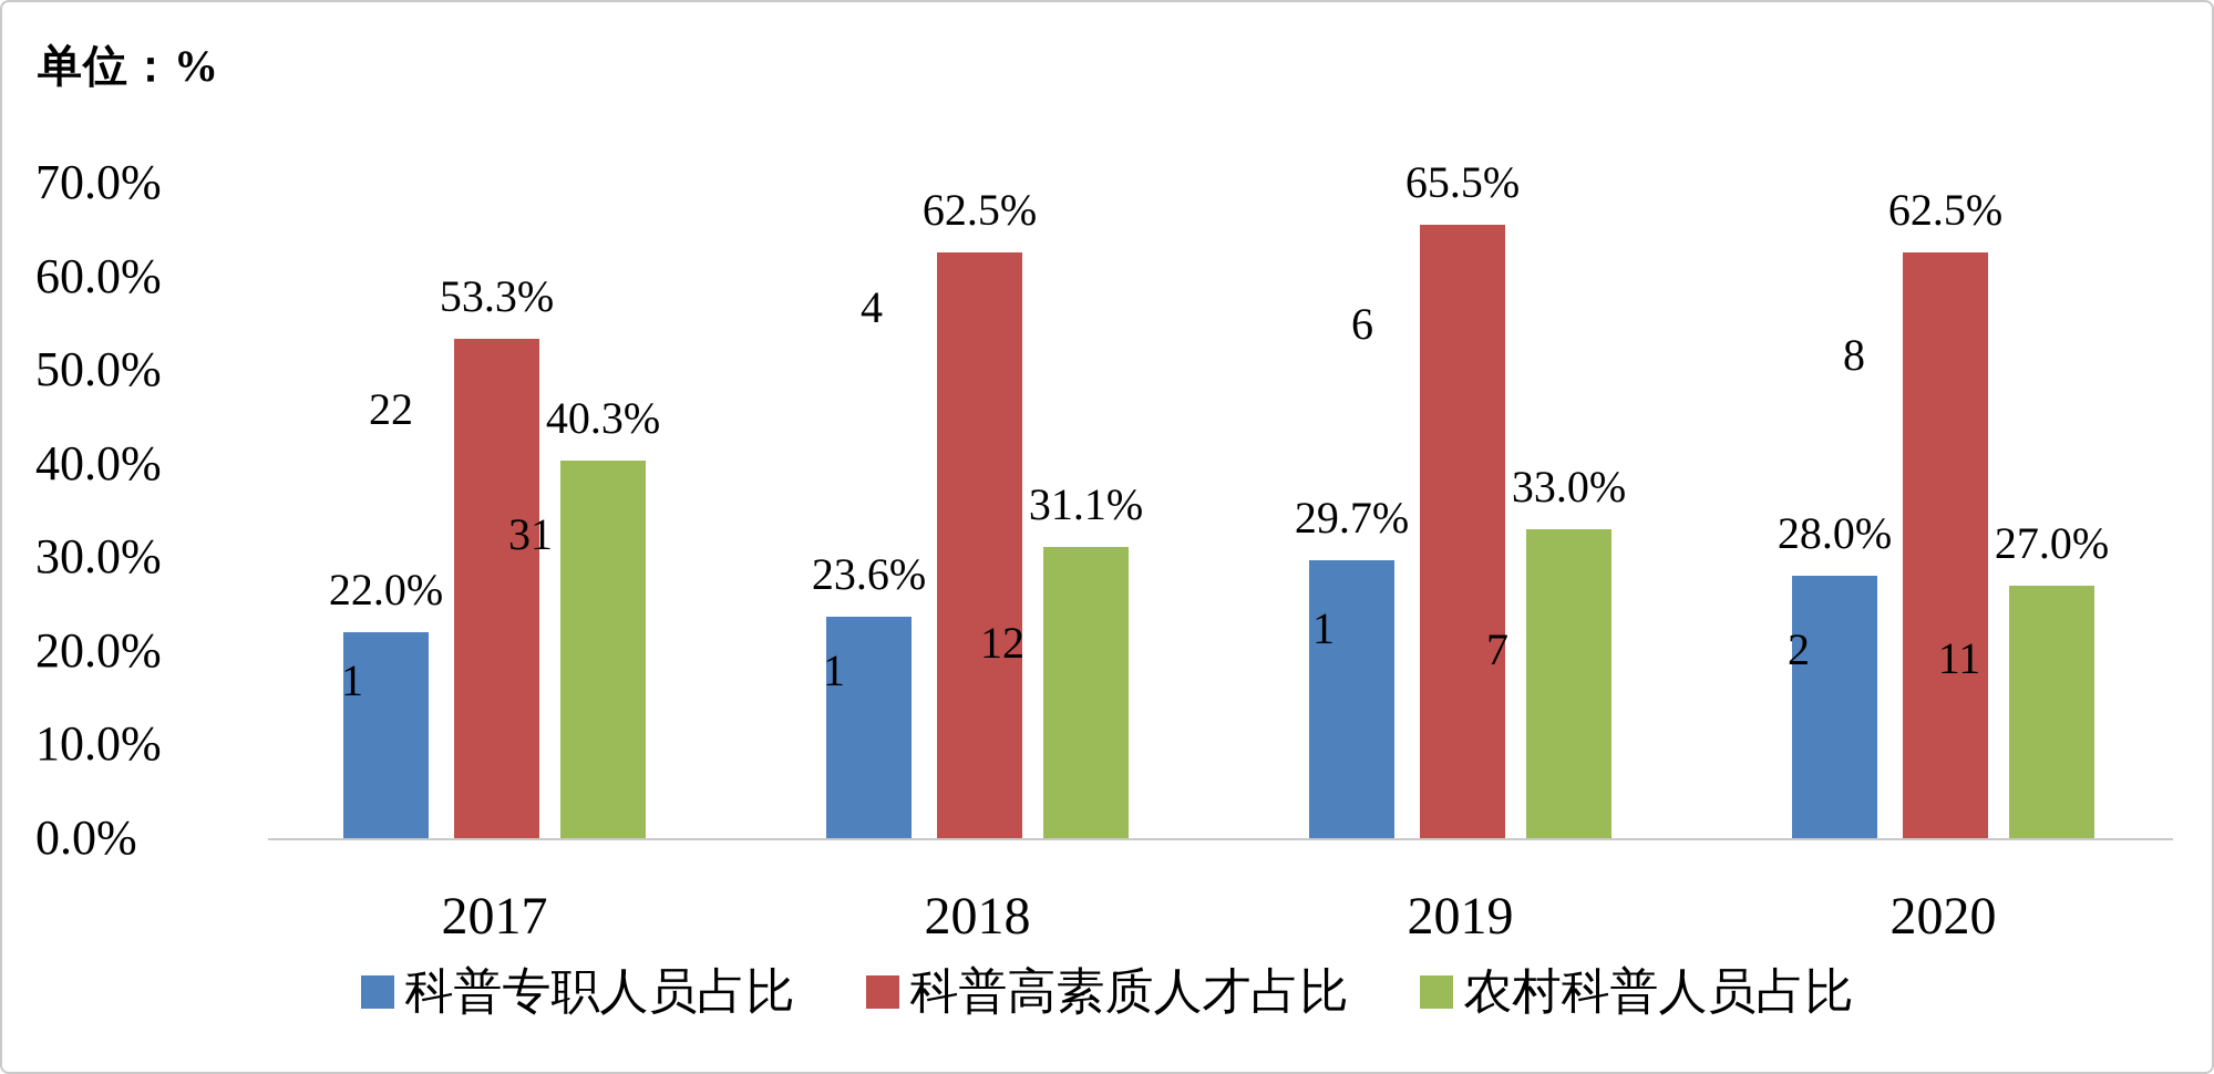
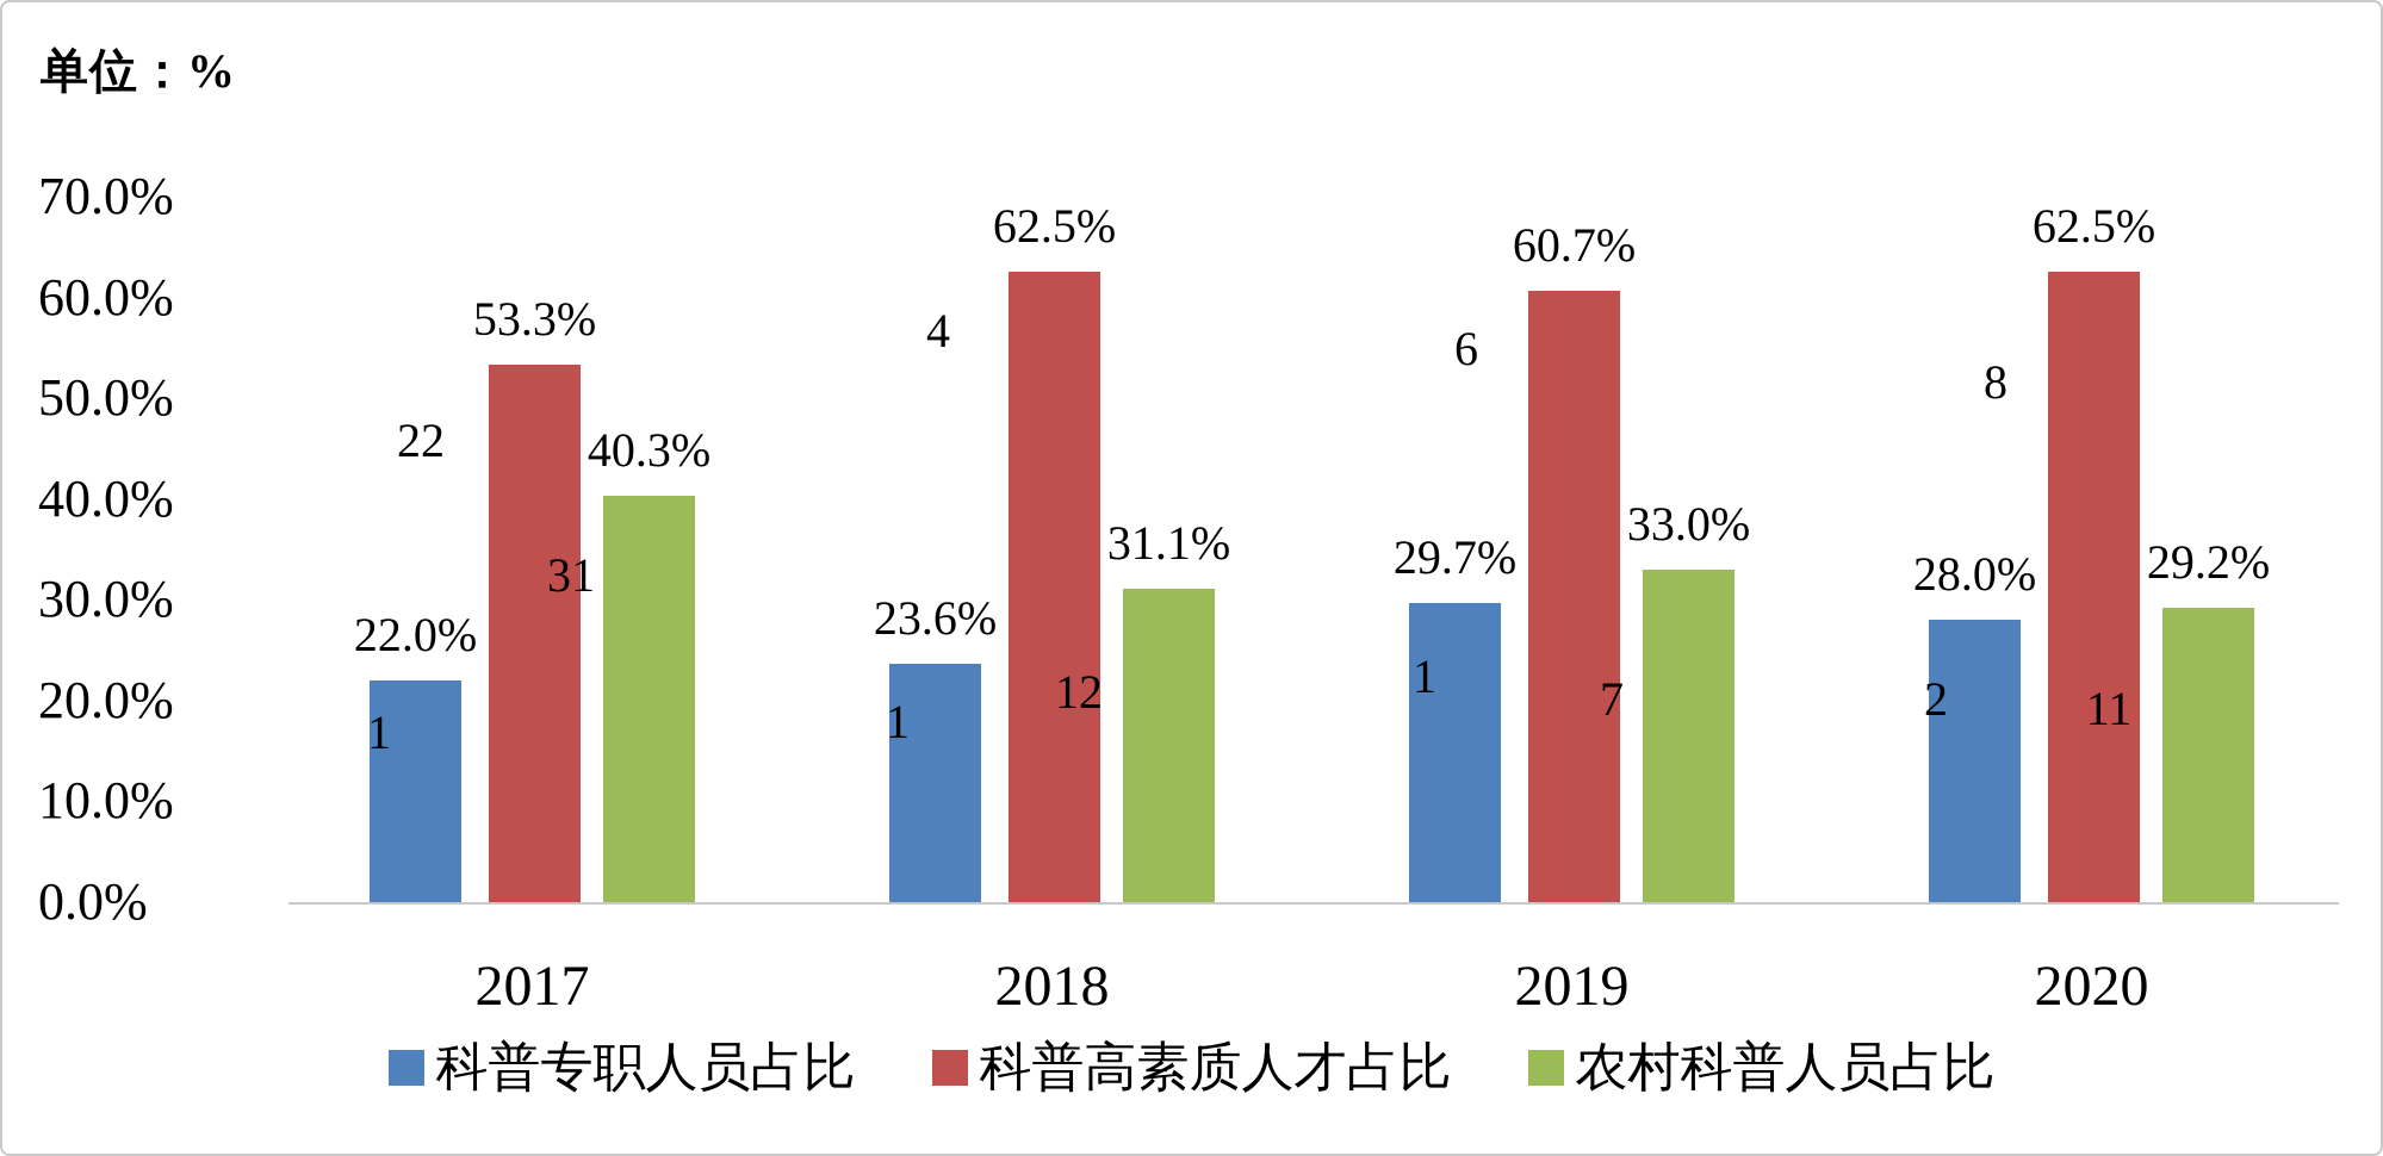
科普高素质人才占比/2019: 65.5% -> 60.7%
农村科普人员占比/2020: 27.0% -> 29.2%
